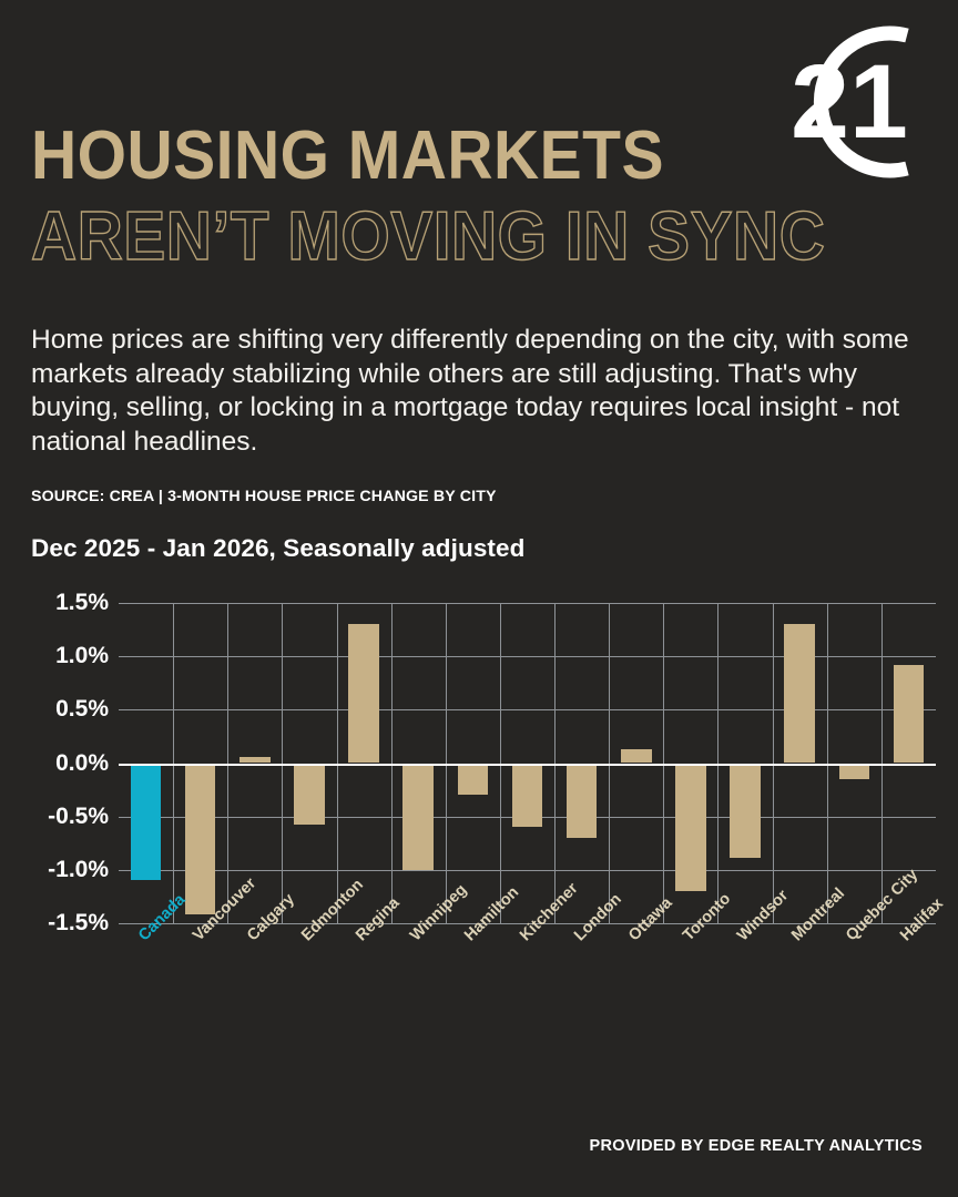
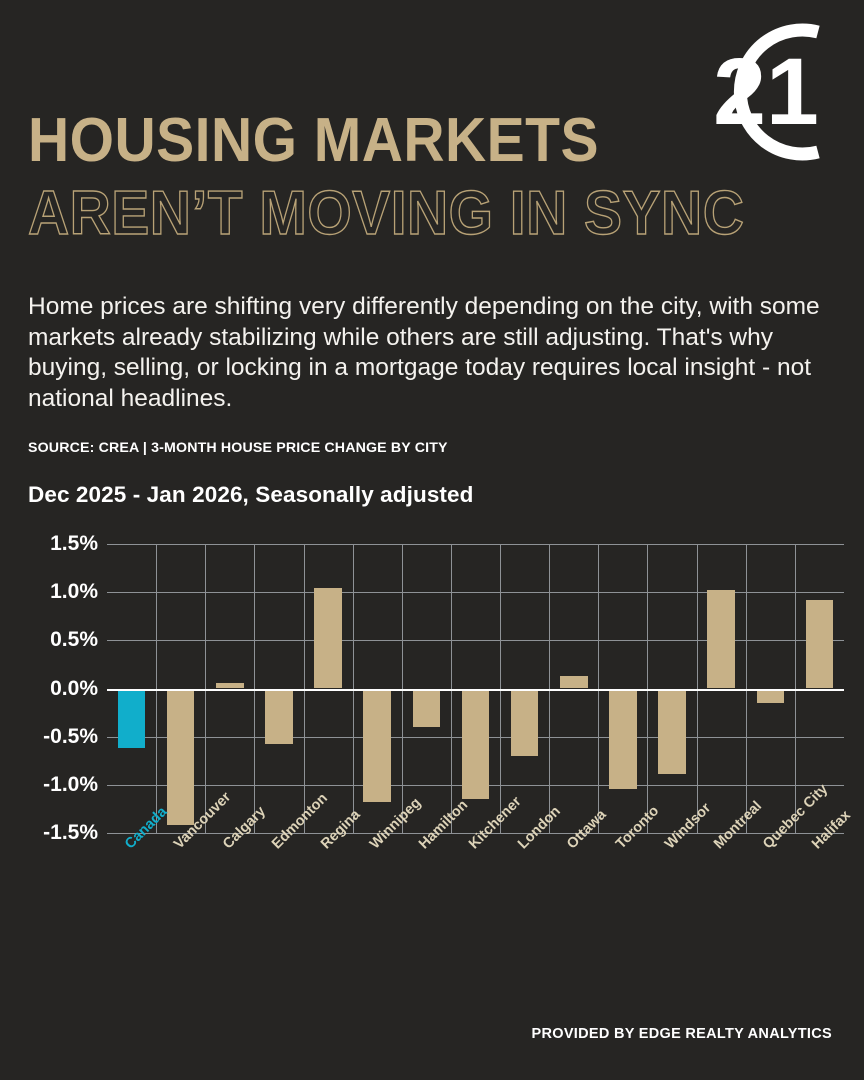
Canada: -1.1% -> -0.6%
Regina: 1.3% -> 1.0%
Winnipeg: -1.0% -> -1.2%
Hamilton: -0.3% -> -0.4%
Kitchener: -0.6% -> -1.1%
Toronto: -1.2% -> -1.0%
Montreal: 1.3% -> 1.0%
